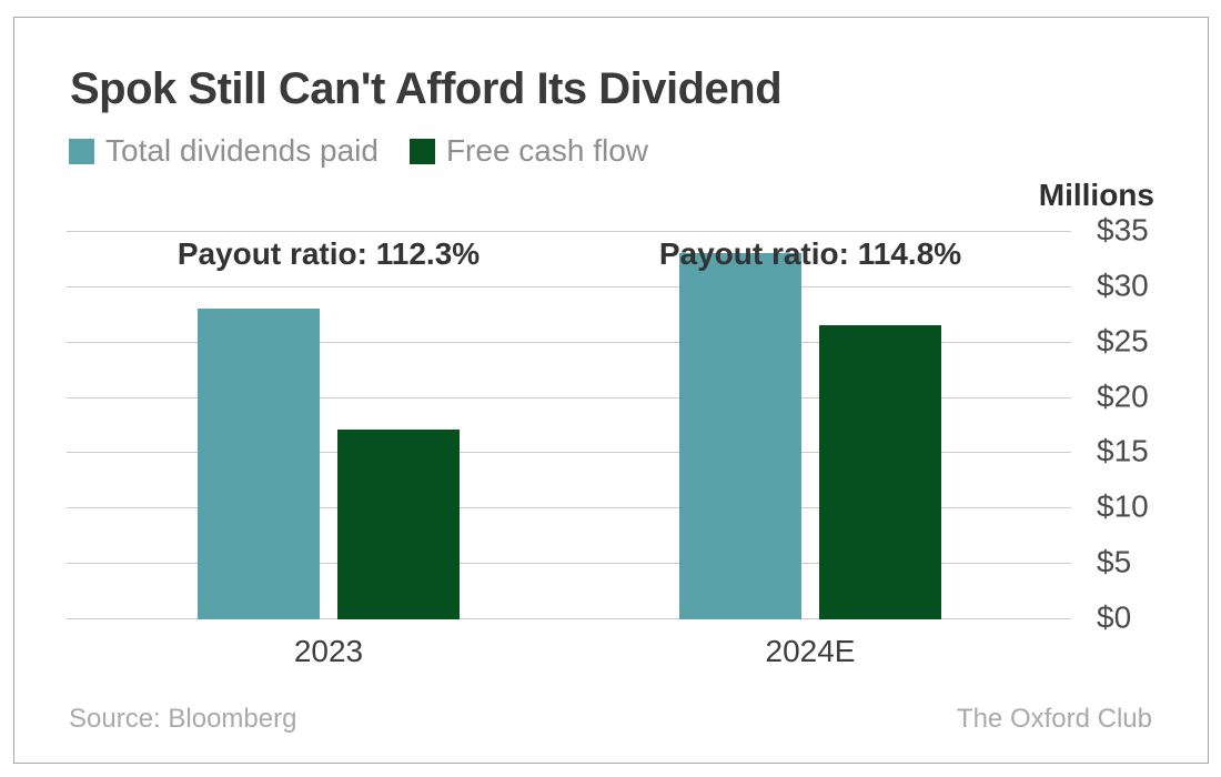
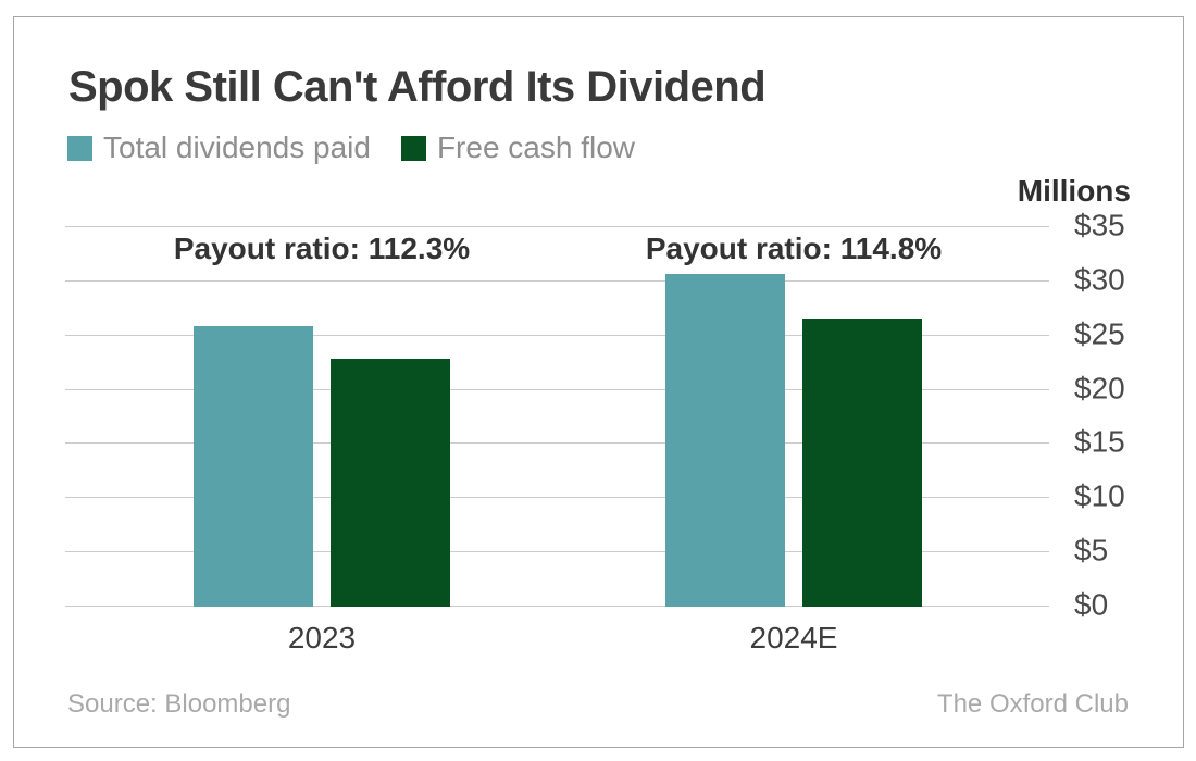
Total dividends paid/2023: $28 -> $26
Free cash flow/2023: $17 -> $23
Total dividends paid/2024E: $33 -> $31
